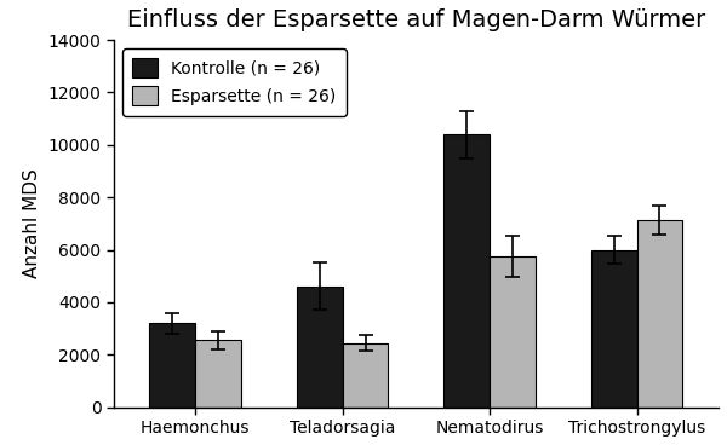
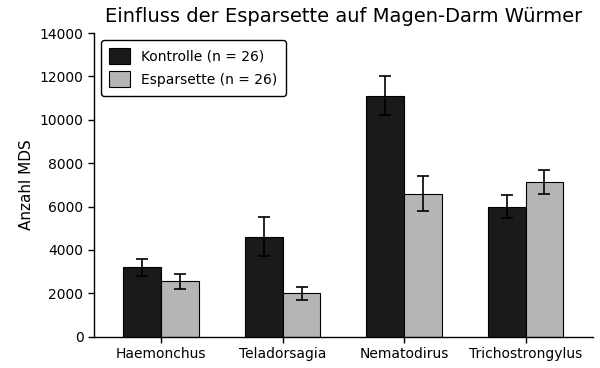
Esparsette (n = 26)/Teladorsagia: 2450 -> 2000
Kontrolle (n = 26)/Nematodirus: 10400 -> 11100
Esparsette (n = 26)/Nematodirus: 5750 -> 6600
